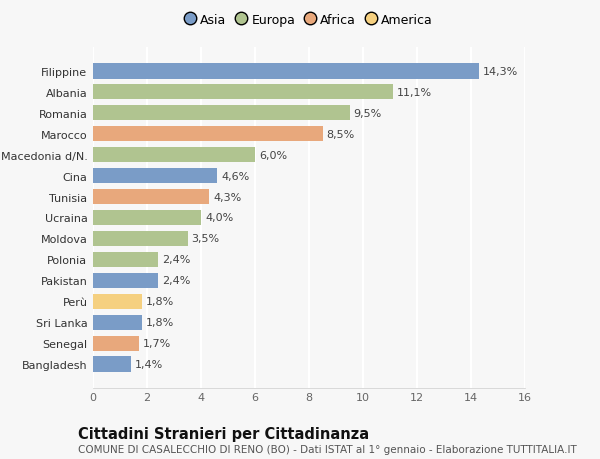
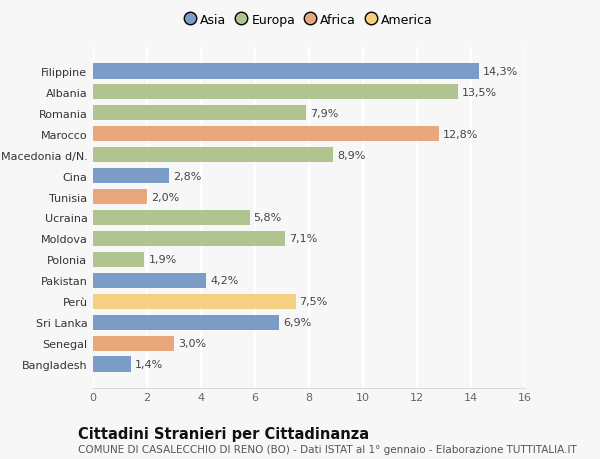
Albania: 11,1% -> 13,5%
Romania: 9,5% -> 7,9%
Marocco: 8,5% -> 12,8%
Macedonia d/N.: 6,0% -> 8,9%
Cina: 4,6% -> 2,8%
Tunisia: 4,3% -> 2,0%
Ucraina: 4,0% -> 5,8%
Moldova: 3,5% -> 7,1%
Polonia: 2,4% -> 1,9%
Pakistan: 2,4% -> 4,2%
Perù: 1,8% -> 7,5%
Sri Lanka: 1,8% -> 6,9%
Senegal: 1,7% -> 3,0%
